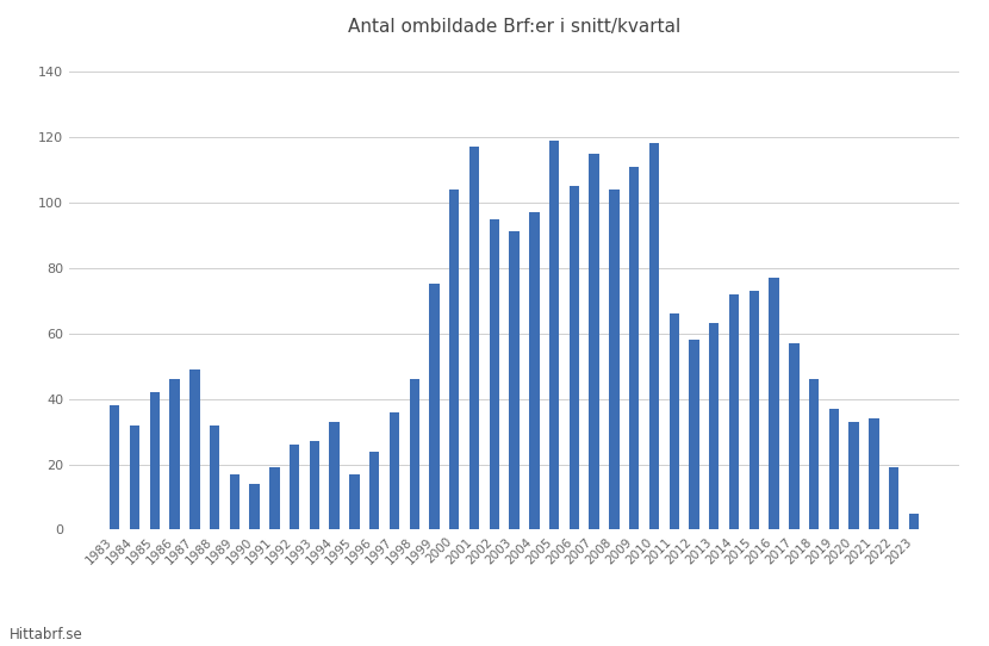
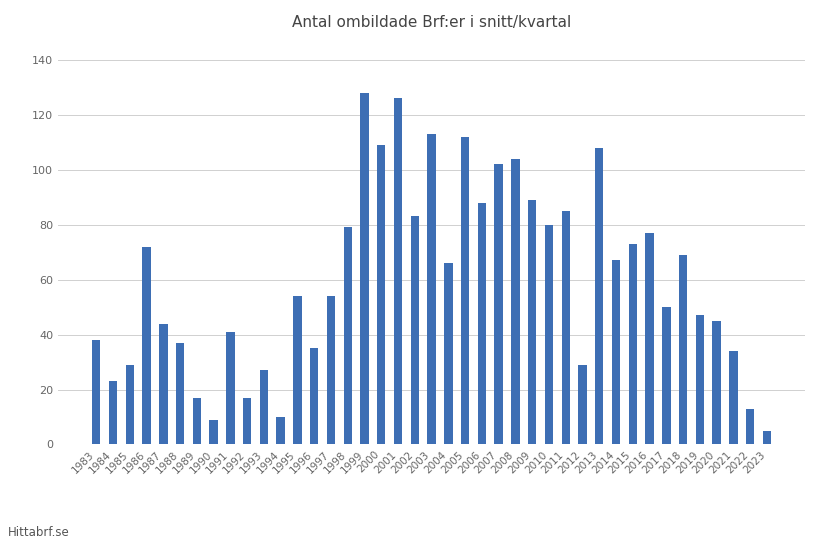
1984: 32 -> 23
1985: 42 -> 29
1986: 46 -> 72
1987: 49 -> 44
1988: 32 -> 37
1990: 14 -> 9
1991: 19 -> 41
1992: 26 -> 17
1994: 33 -> 10
1995: 17 -> 54
1996: 24 -> 35
1997: 36 -> 54
1998: 46 -> 79
1999: 75 -> 128
2000: 104 -> 109
2001: 117 -> 126
2002: 95 -> 83
2003: 91 -> 113
2004: 97 -> 66
2005: 119 -> 112
2006: 105 -> 88
2007: 115 -> 102
2009: 111 -> 89
2010: 118 -> 80
2011: 66 -> 85
2012: 58 -> 29
2013: 63 -> 108
2014: 72 -> 67
2017: 57 -> 50
2018: 46 -> 69
2019: 37 -> 47
2020: 33 -> 45
2022: 19 -> 13
